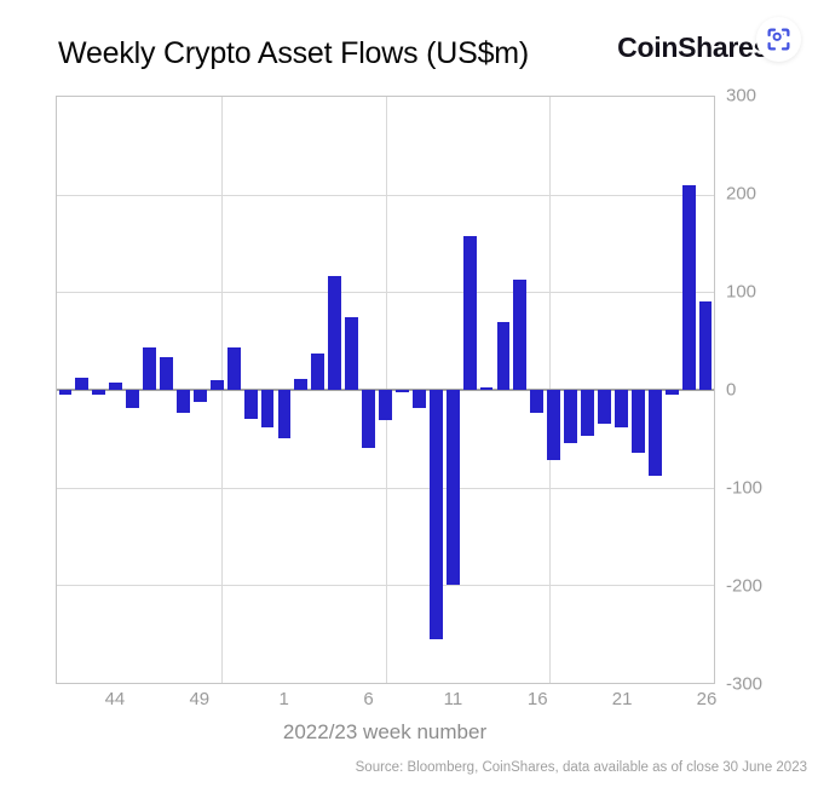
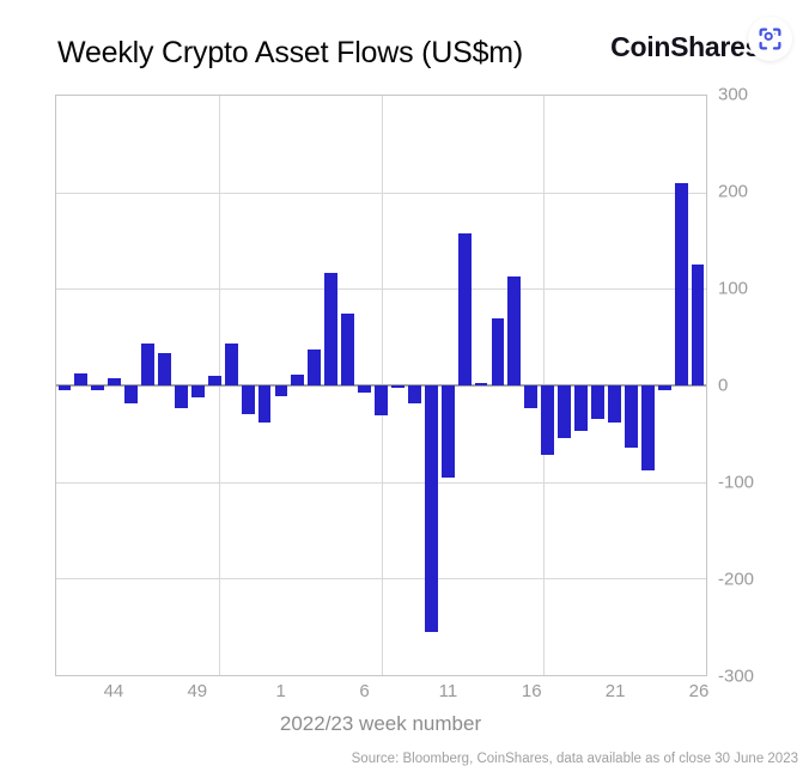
1: -50 -> -10
6: -60 -> -10
11: -200 -> -100
26: 90 -> 120
